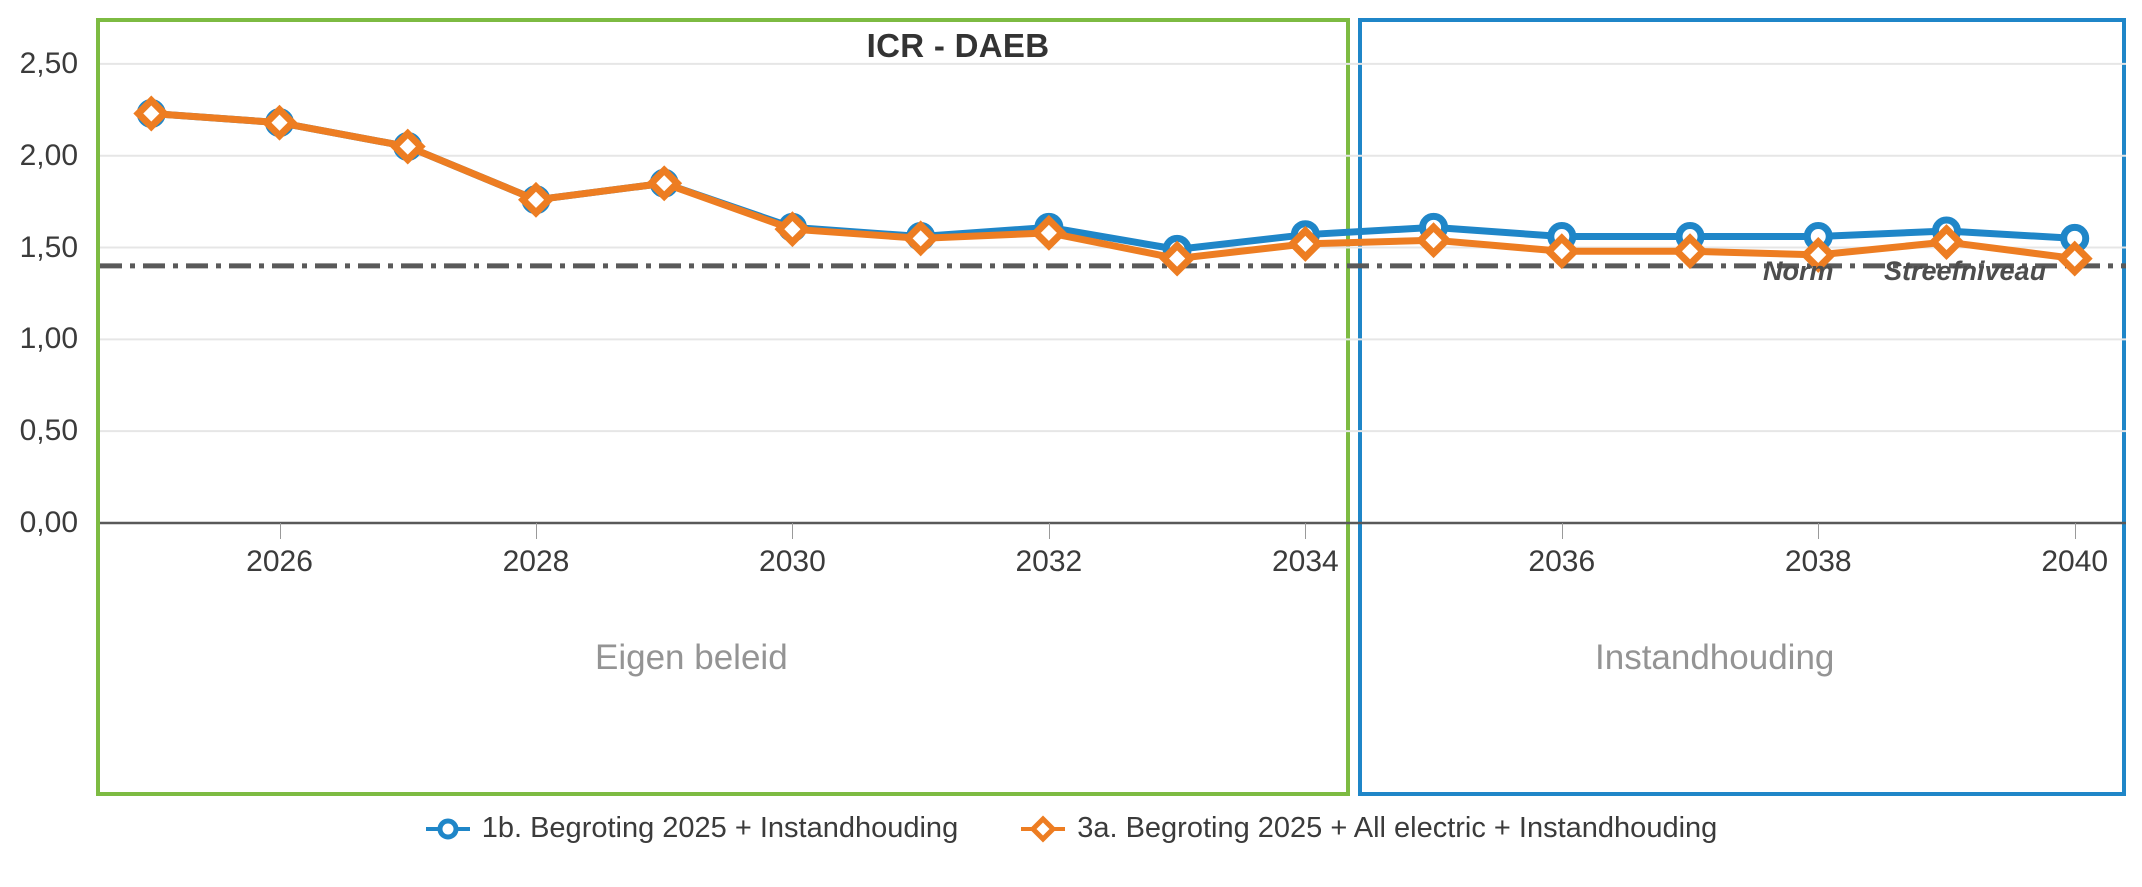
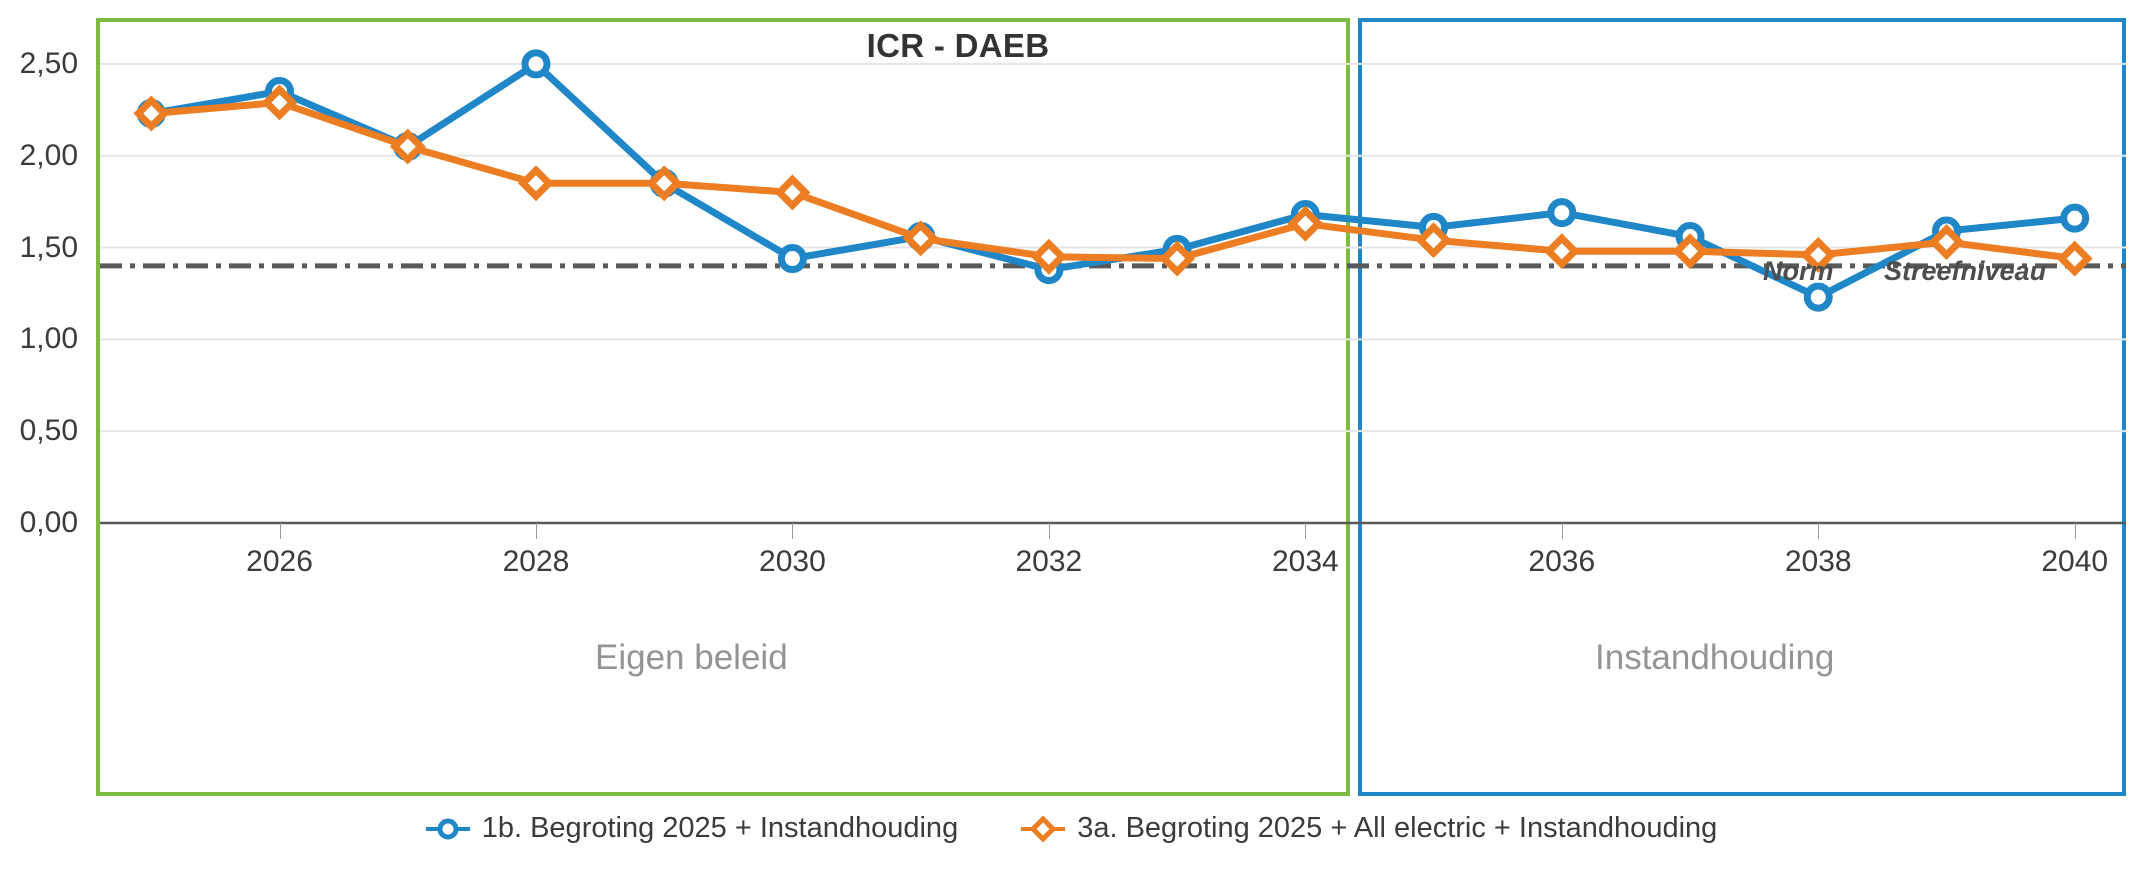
1b. Begroting 2025 + Instandhouding/2026: 2,18 -> 2,35
3a. Begroting 2025 + All electric + Instandhouding/2026: 2,18 -> 2,29
1b. Begroting 2025 + Instandhouding/2028: 1,76 -> 2,50
3a. Begroting 2025 + All electric + Instandhouding/2028: 1,76 -> 1,85
1b. Begroting 2025 + Instandhouding/2030: 1,61 -> 1,44
3a. Begroting 2025 + All electric + Instandhouding/2030: 1,60 -> 1,80
1b. Begroting 2025 + Instandhouding/2032: 1,61 -> 1,38
3a. Begroting 2025 + All electric + Instandhouding/2032: 1,58 -> 1,45
1b. Begroting 2025 + Instandhouding/2034: 1,57 -> 1,68
3a. Begroting 2025 + All electric + Instandhouding/2034: 1,52 -> 1,63
1b. Begroting 2025 + Instandhouding/2036: 1,56 -> 1,69
1b. Begroting 2025 + Instandhouding/2038: 1,56 -> 1,23
1b. Begroting 2025 + Instandhouding/2040: 1,55 -> 1,66
